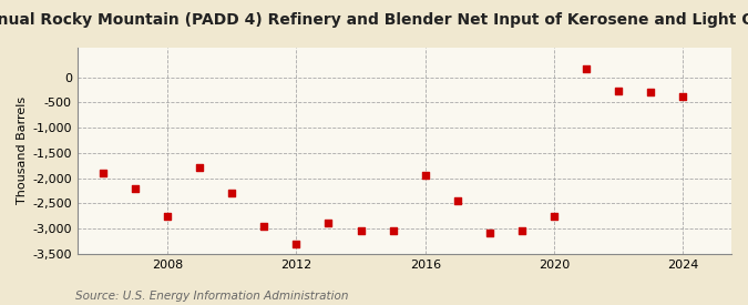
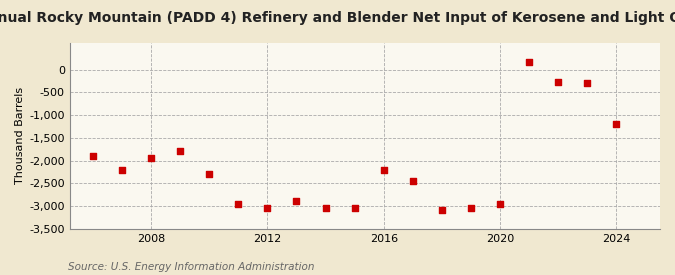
2008: -2,750 -> -1,950
2012: -3,300 -> -3,050
2016: -1,950 -> -2,200
2020: -2,750 -> -2,950
2024: -380 -> -1,200
